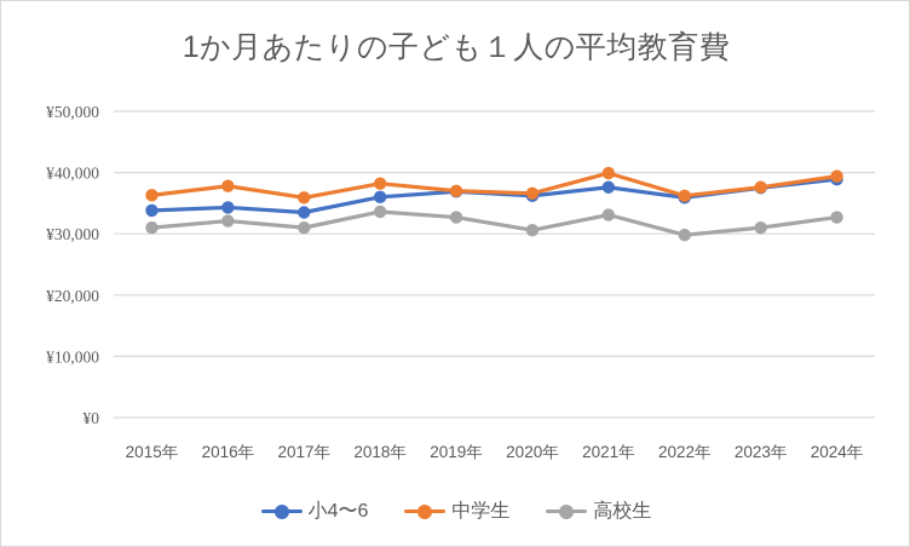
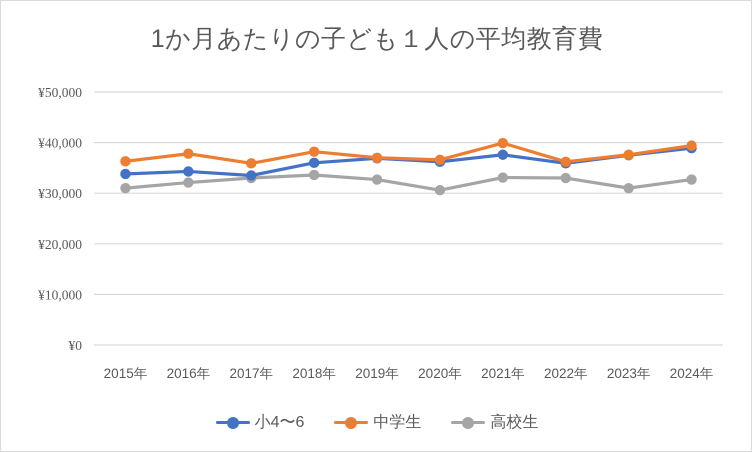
高校生/2017年: ¥31000 -> ¥33000
高校生/2022年: ¥30000 -> ¥33000
